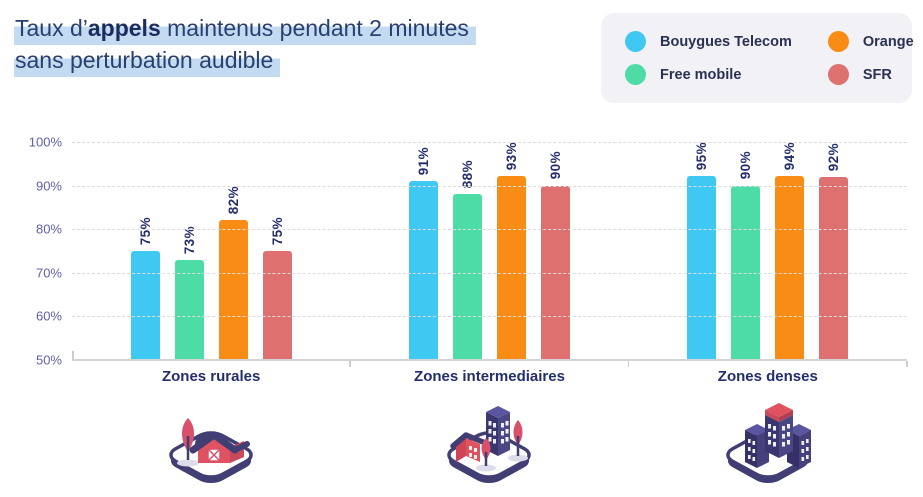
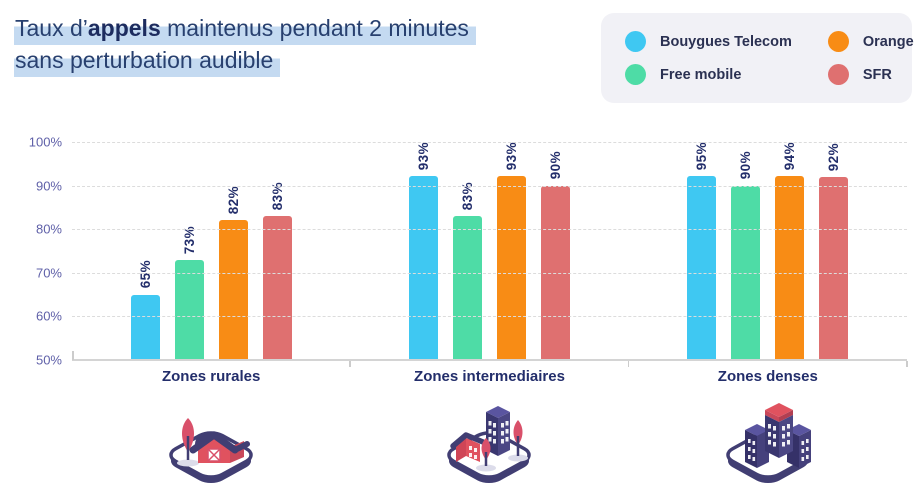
Bouygues Telecom/Zones rurales: 75% -> 65%
SFR/Zones rurales: 75% -> 83%
Bouygues Telecom/Zones intermediaires: 91% -> 93%
Free mobile/Zones intermediaires: 88% -> 83%
